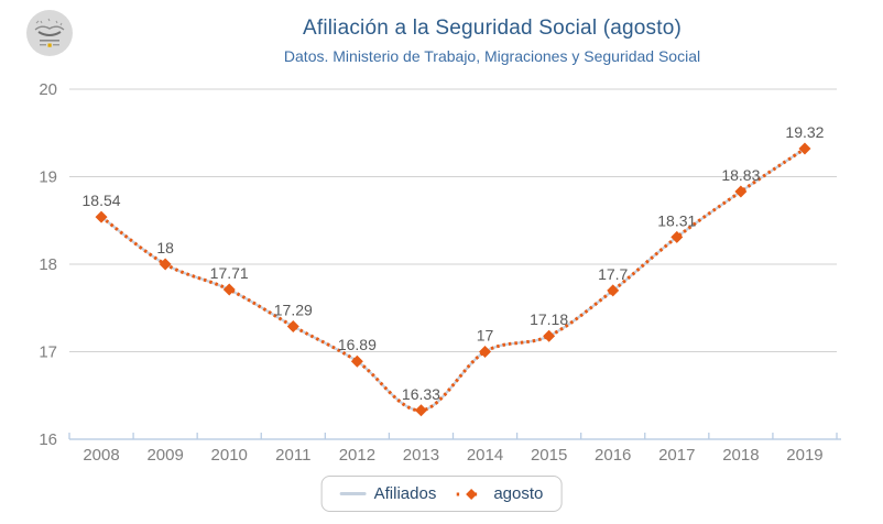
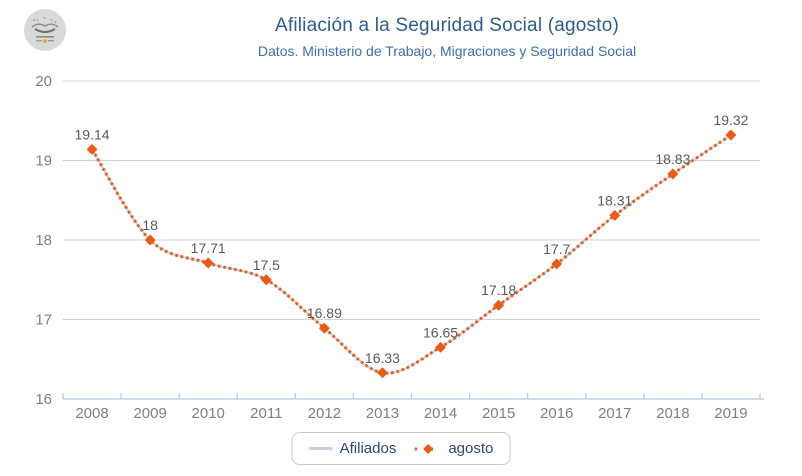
agosto/2008: 18.54 -> 19.14
agosto/2011: 17.29 -> 17.5
agosto/2014: 17 -> 16.65
